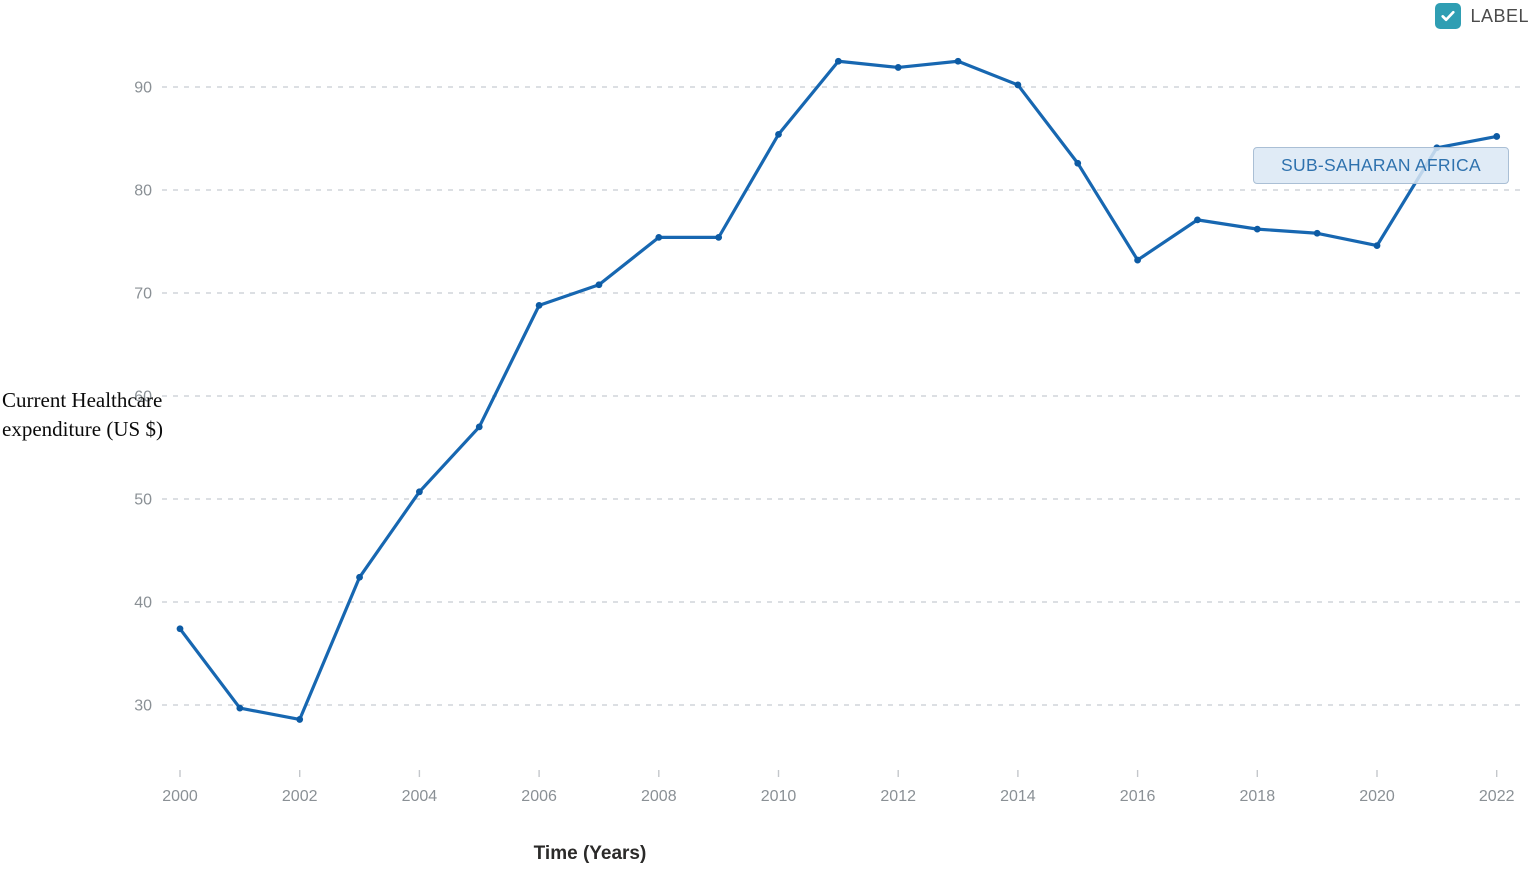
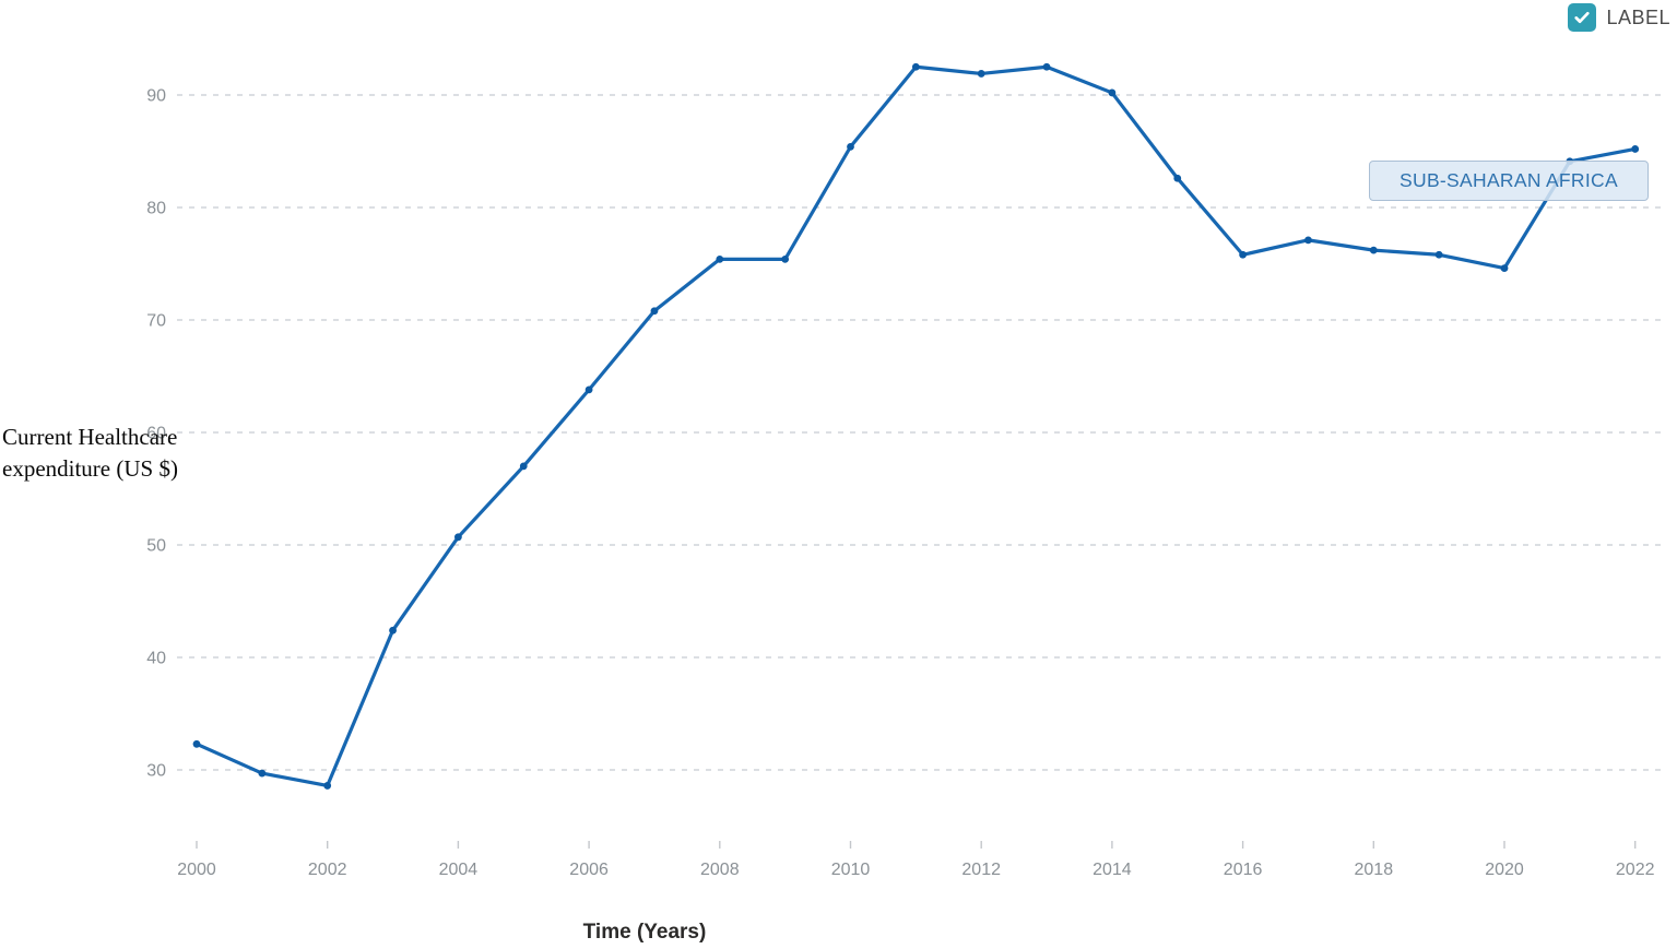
2000: 37.4 -> 32.3
2006: 68.8 -> 63.8
2016: 73.2 -> 75.8
